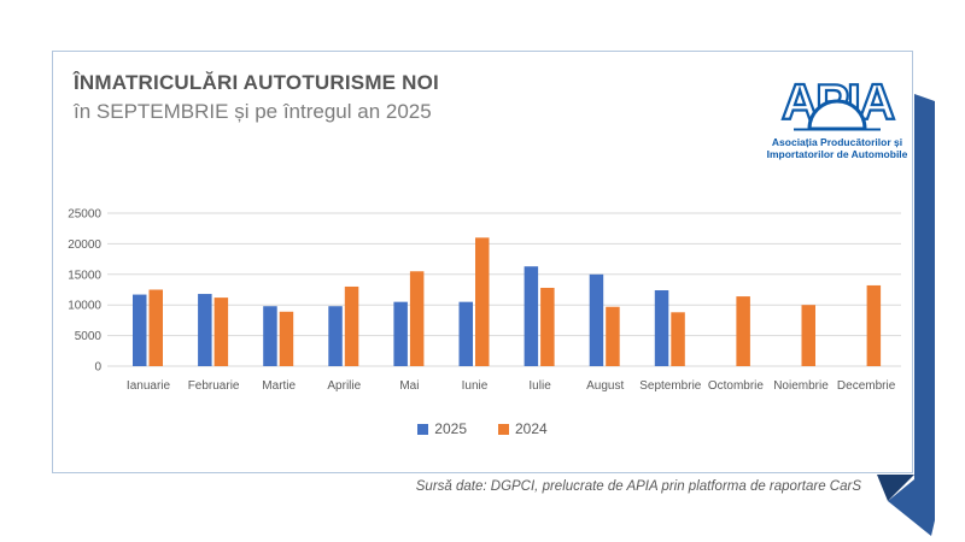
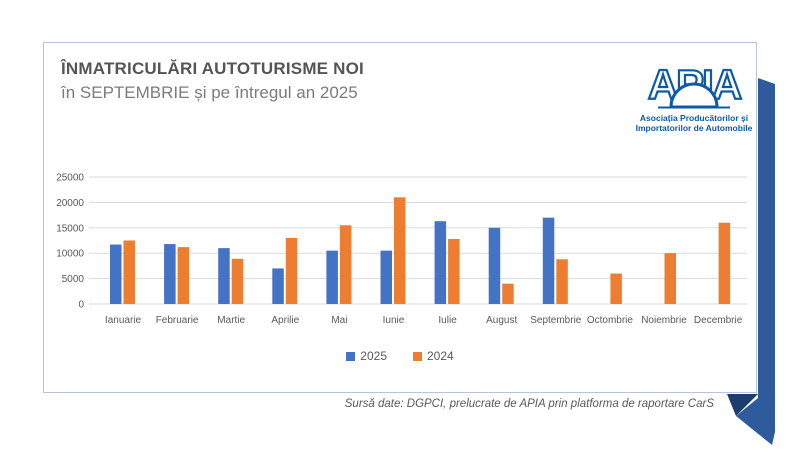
2025/Martie: 10000 -> 11000
2025/Aprilie: 10000 -> 7000
2024/August: 10000 -> 4000
2025/Septembrie: 12000 -> 17000
2024/Octombrie: 11000 -> 6000
2024/Decembrie: 13000 -> 16000
